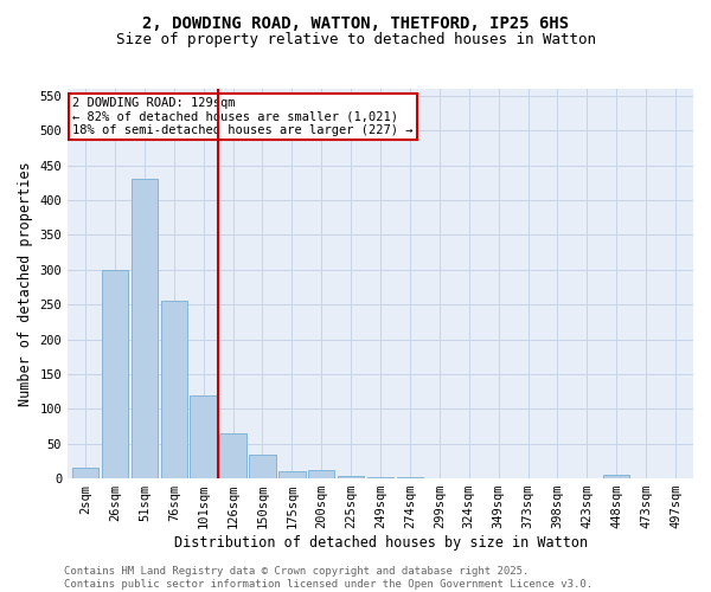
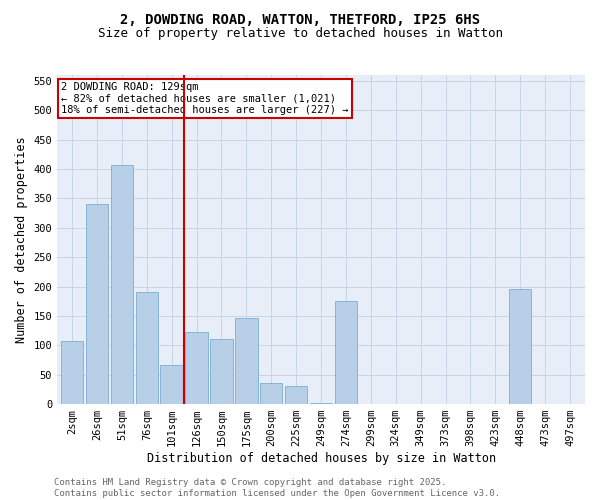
2sqm: 15 -> 108
26sqm: 300 -> 340
51sqm: 430 -> 406
76sqm: 255 -> 190
101sqm: 120 -> 66
126sqm: 65 -> 122
150sqm: 35 -> 110
175sqm: 10 -> 146
200sqm: 12 -> 36
225sqm: 4 -> 30
274sqm: 1 -> 176
448sqm: 5 -> 196
